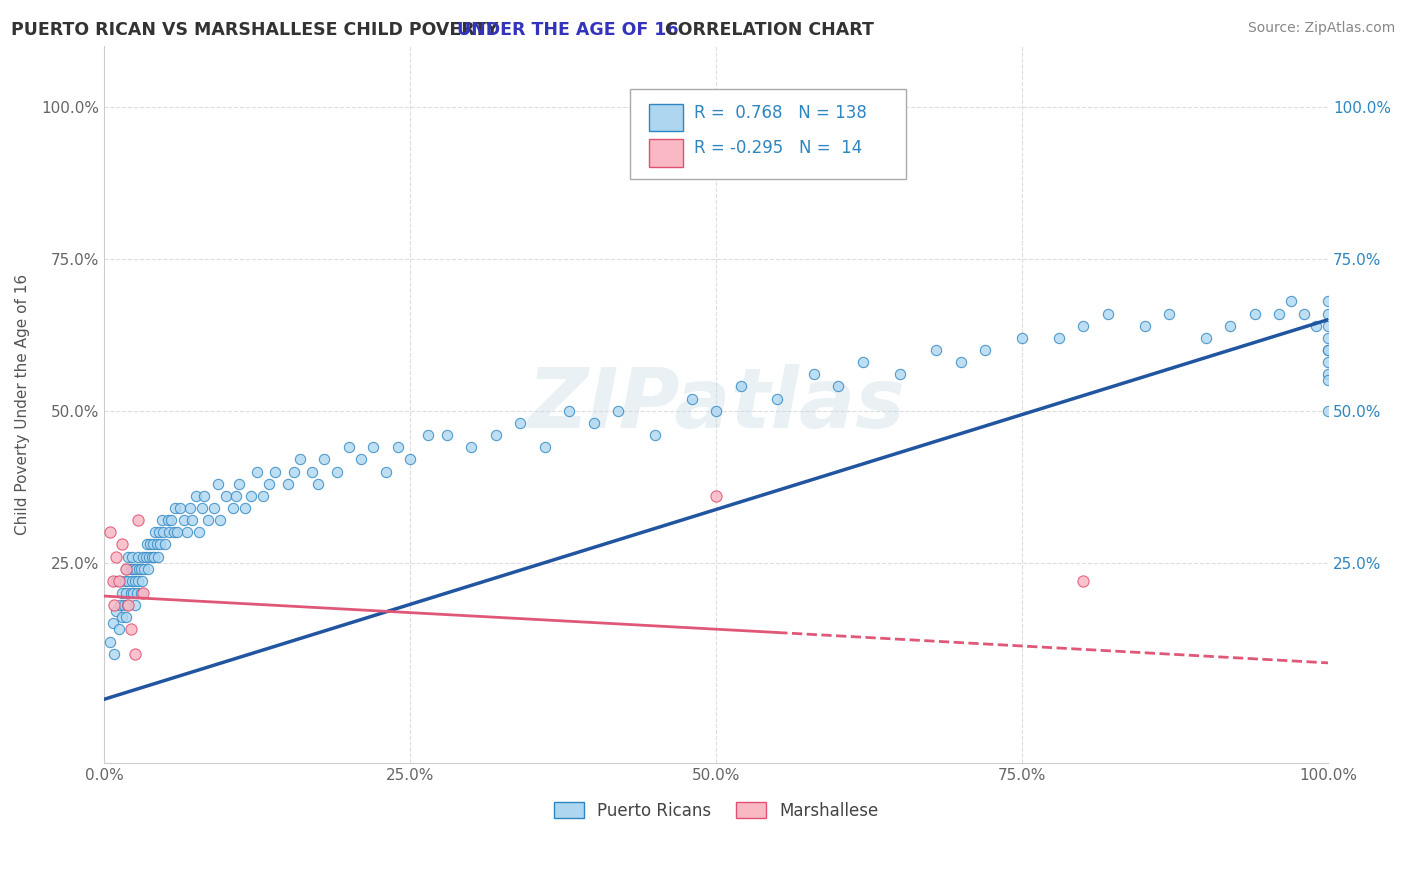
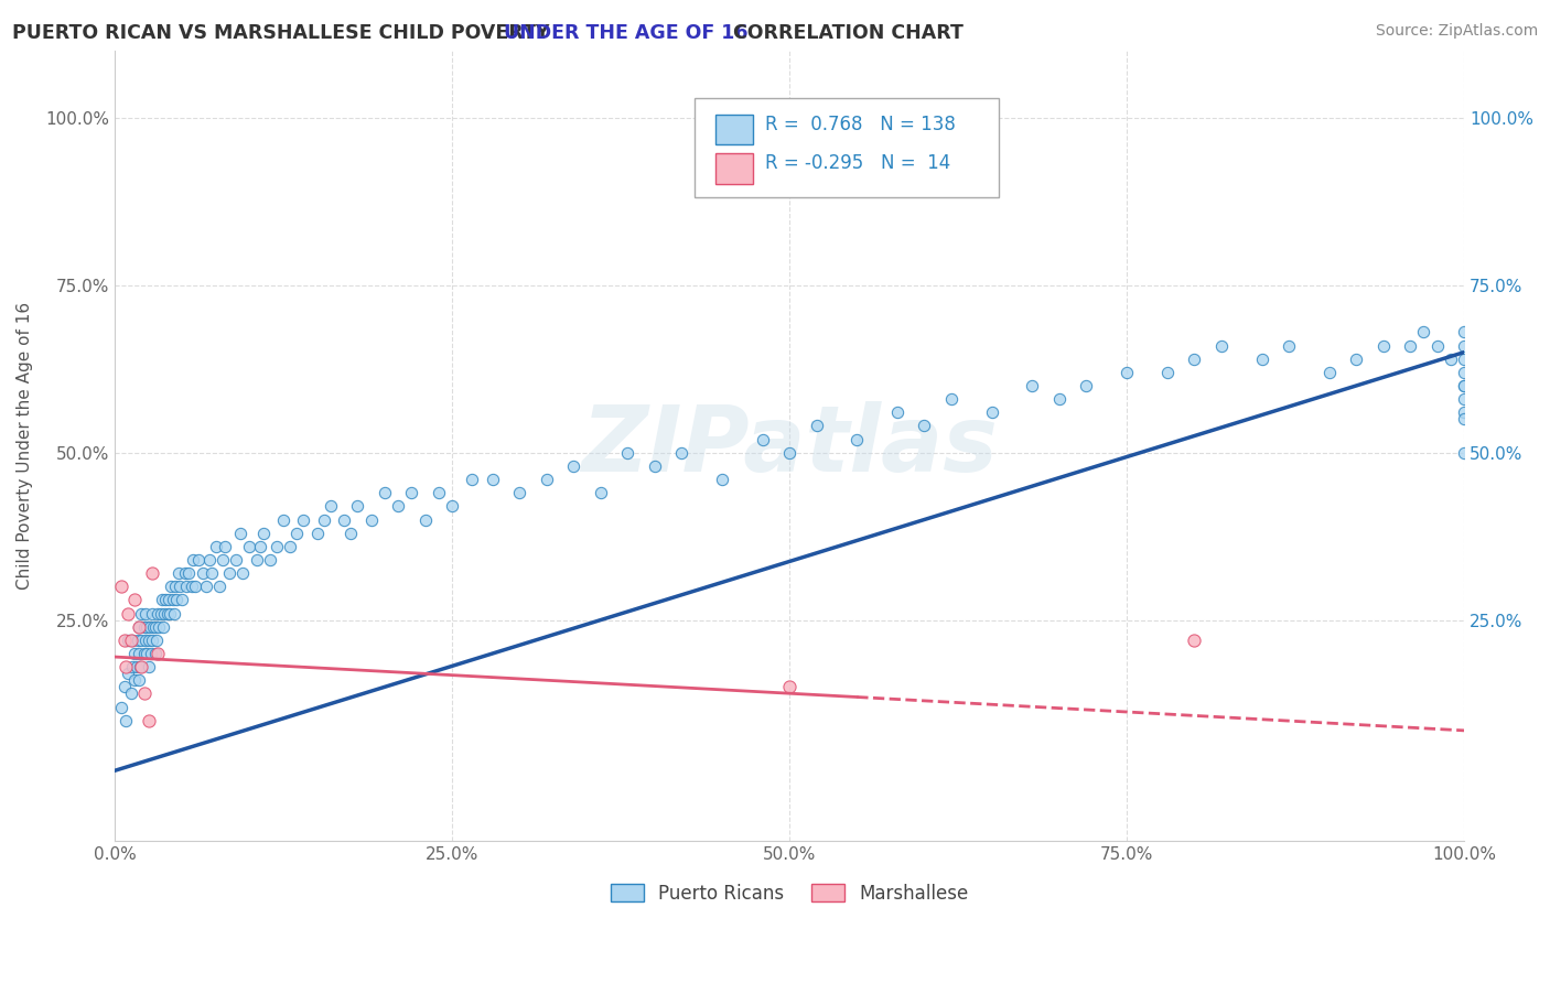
Marshallese/50.0%: 36% -> 15%
